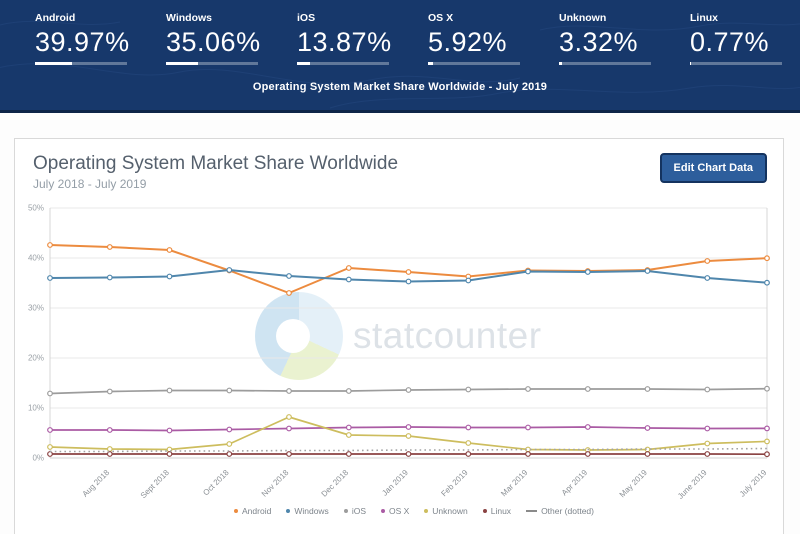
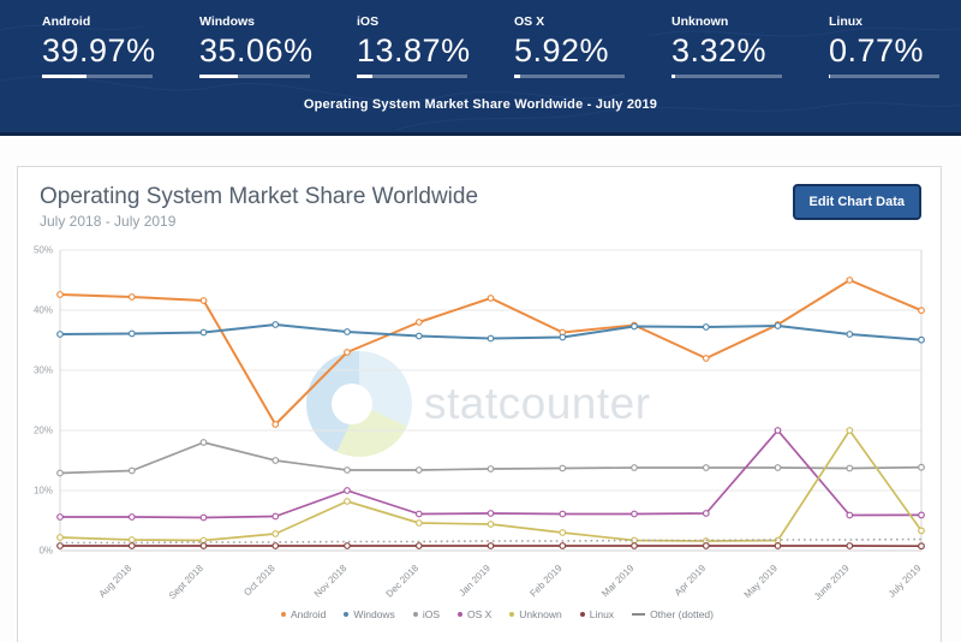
iOS/Sept 2018: 14% -> 18%
Android/Oct 2018: 38% -> 21%
iOS/Oct 2018: 14% -> 15%
OS X/Nov 2018: 6% -> 10%
Android/Jan 2019: 37% -> 42%
Android/Apr 2019: 37% -> 32%
OS X/May 2019: 6% -> 20%
Android/June 2019: 39% -> 45%
Unknown/June 2019: 3% -> 20%
